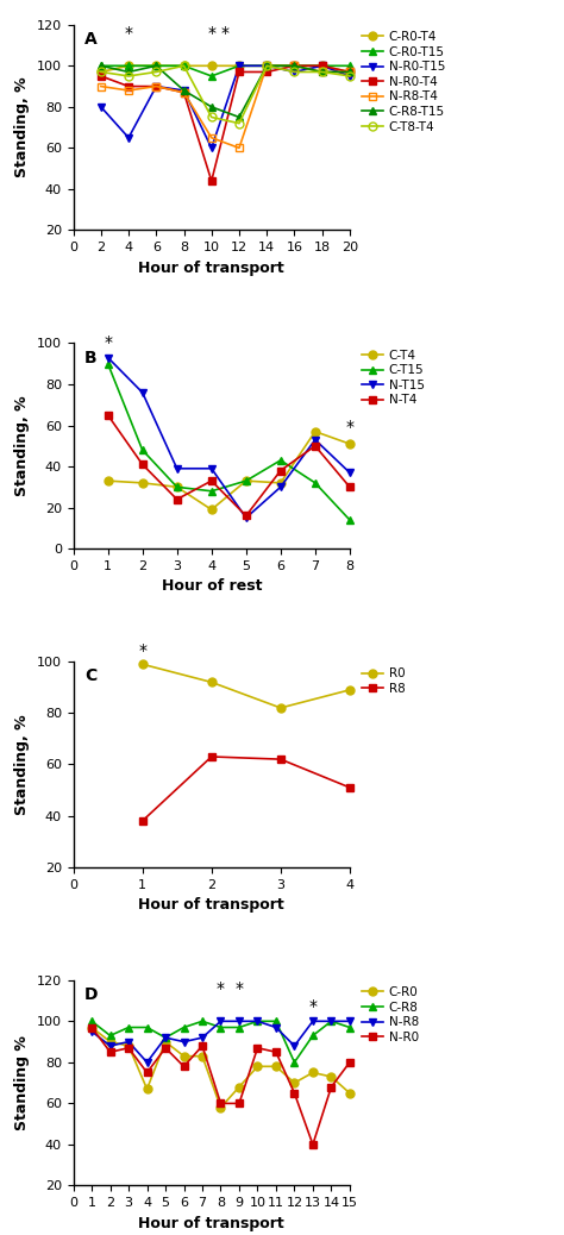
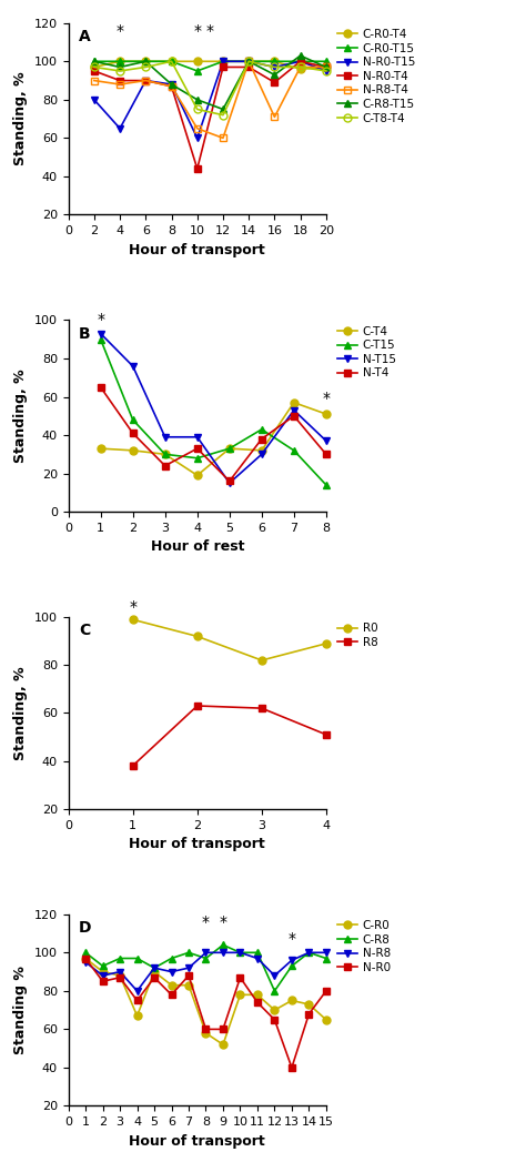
N-R0-T4/16: 100 -> 89
N-R8-T4/16: 100 -> 71
C-R8-T15/16: 100 -> 93
C-R0-T4/18: 100 -> 96
C-R8-T15/18: 97 -> 103
C-R0/9: 68 -> 52
C-R8/9: 97 -> 104
N-R0/11: 85 -> 74
N-R8/13: 100 -> 96
